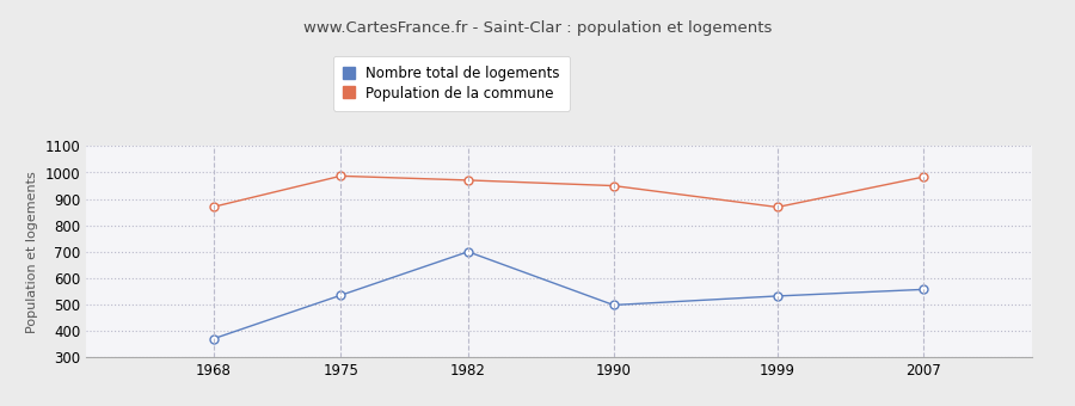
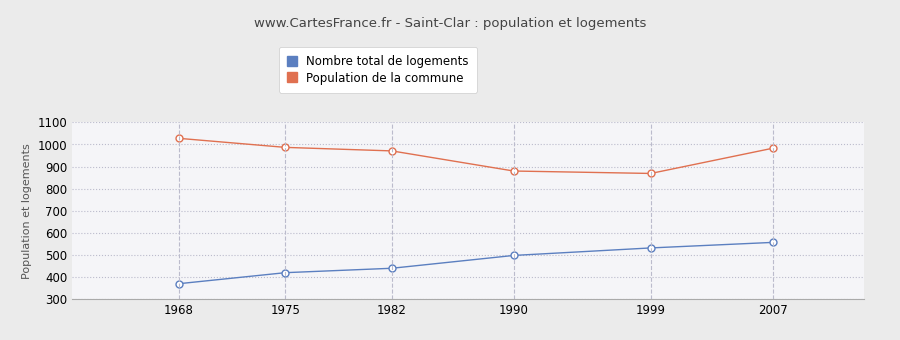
Population de la commune/1968: 870 -> 1028
Nombre total de logements/1975: 535 -> 420
Nombre total de logements/1982: 700 -> 440
Population de la commune/1990: 950 -> 880
